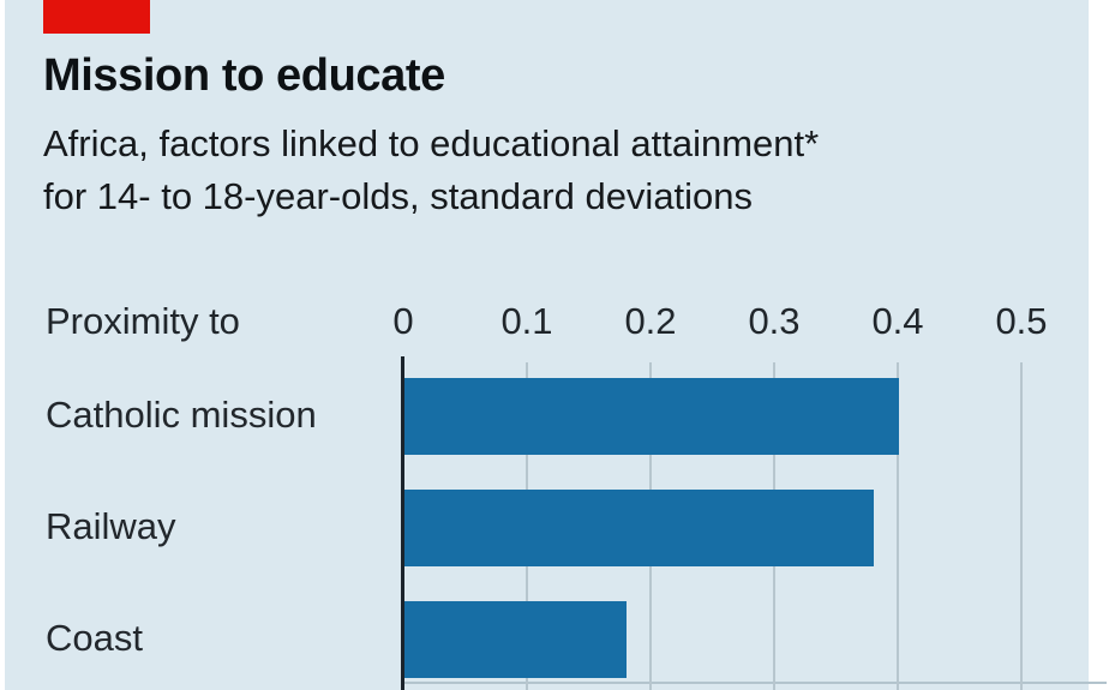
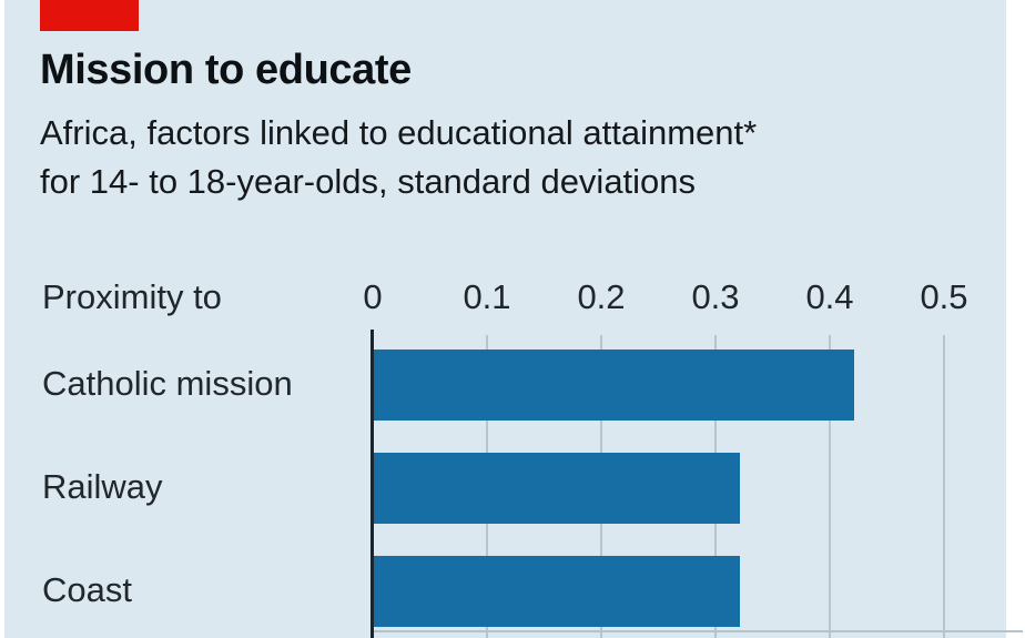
Catholic mission: 0.40 -> 0.42
Railway: 0.38 -> 0.32
Coast: 0.18 -> 0.32
